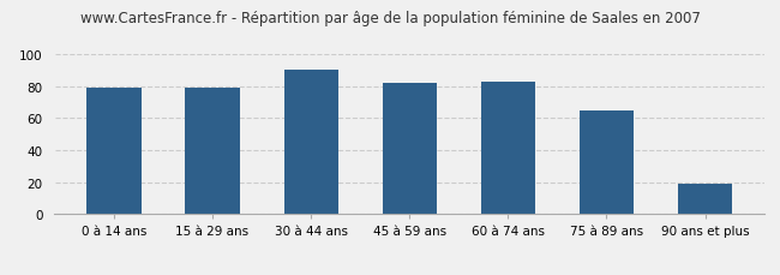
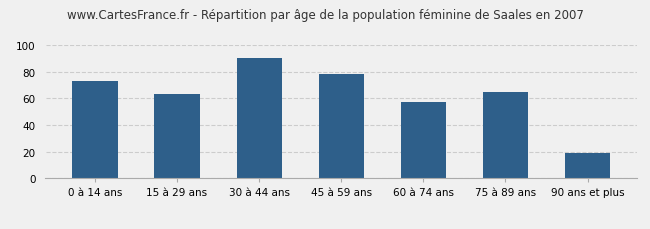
0 à 14 ans: 79 -> 73
15 à 29 ans: 79 -> 63
45 à 59 ans: 82 -> 78
60 à 74 ans: 83 -> 57
